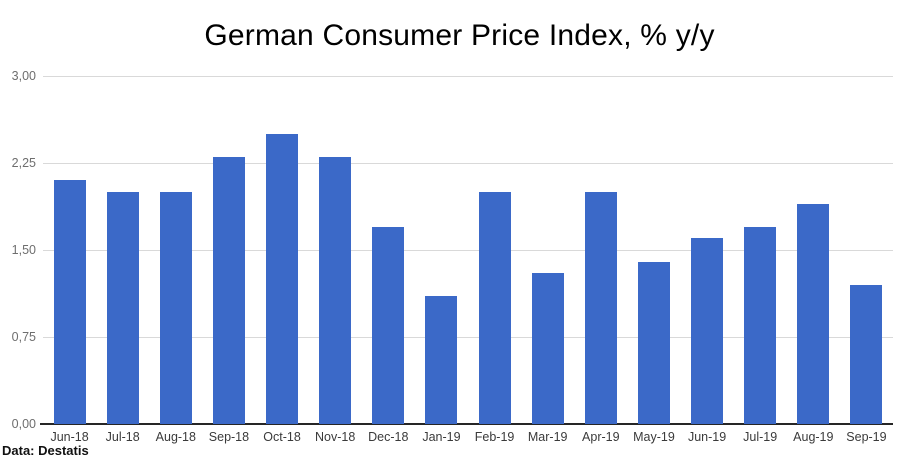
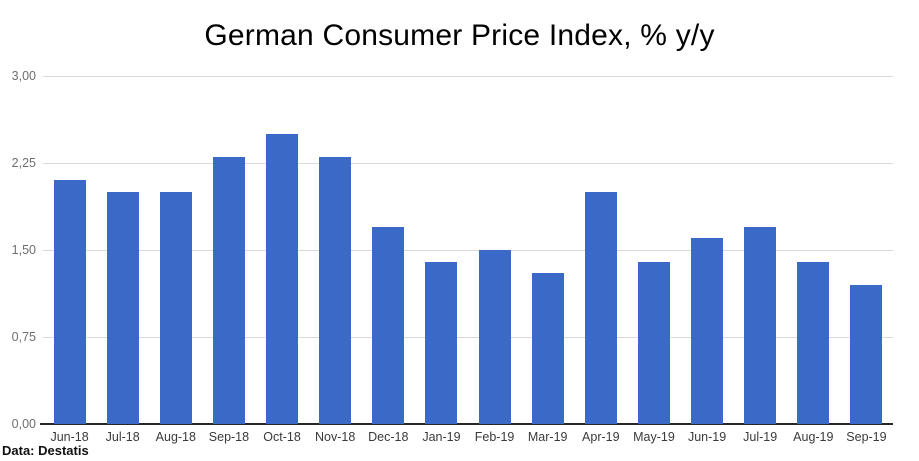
Jan-19: 1,1 -> 1,4
Feb-19: 2,0 -> 1,5
Aug-19: 1,9 -> 1,4
